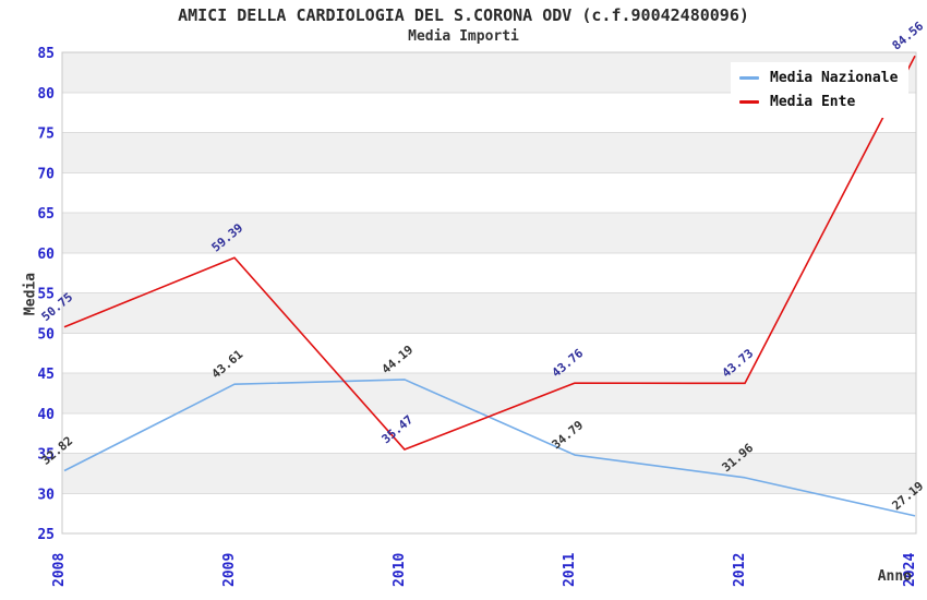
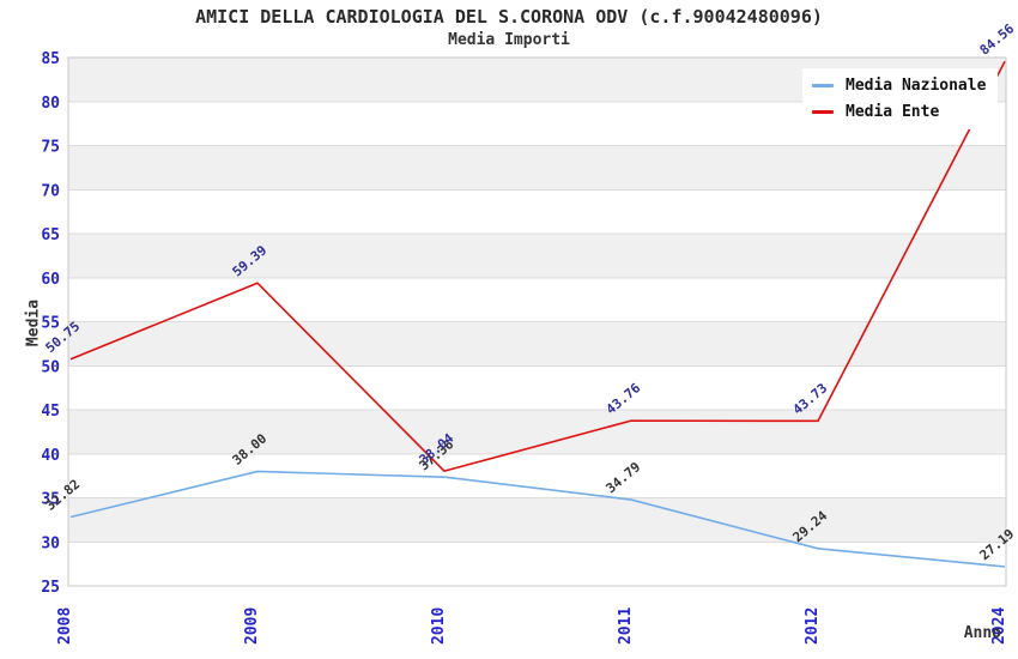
Media Nazionale/2009: 43.61 -> 38.00
Media Nazionale/2010: 44.19 -> 37.36
Media Ente/2010: 35.47 -> 38.04
Media Nazionale/2012: 31.96 -> 29.24
